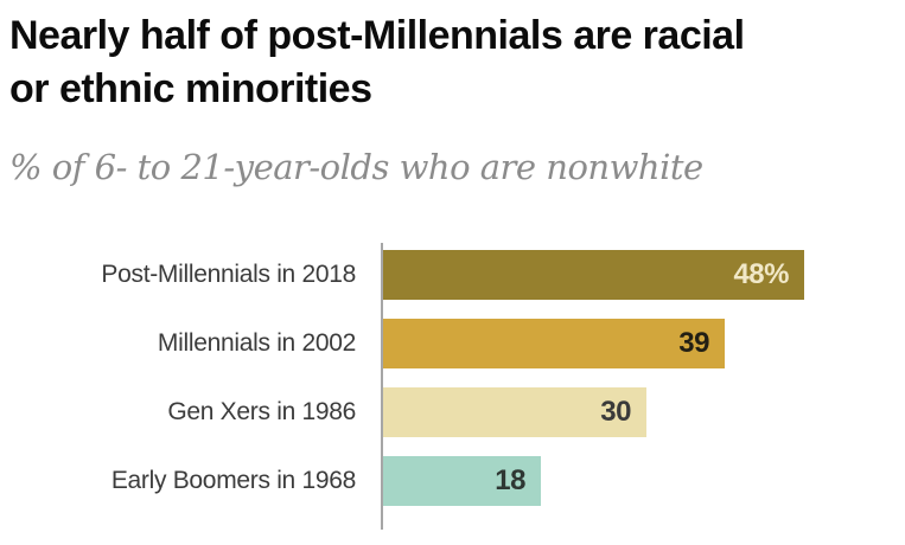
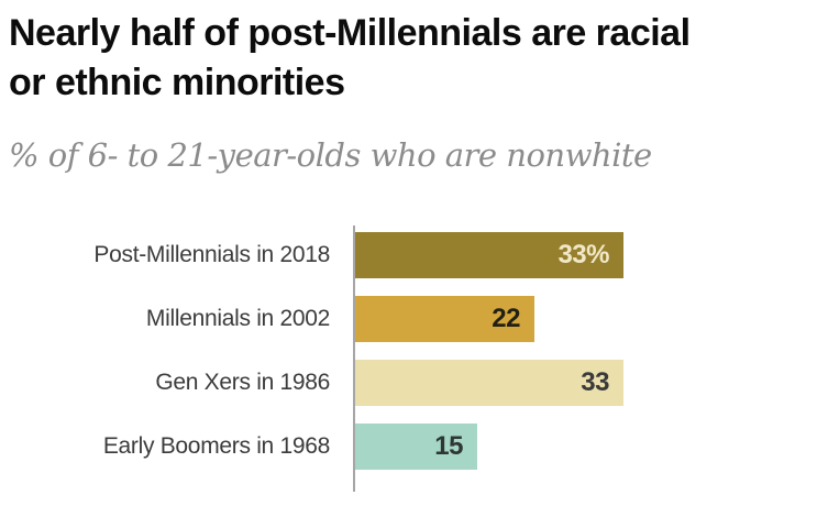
Post-Millennials in 2018: 48% -> 33%
Millennials in 2002: 39 -> 22
Gen Xers in 1986: 30 -> 33
Early Boomers in 1968: 18 -> 15
